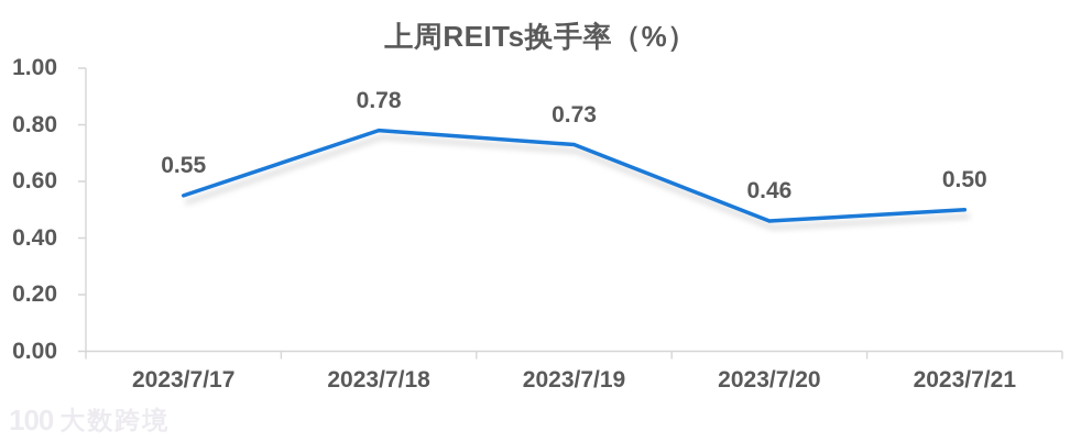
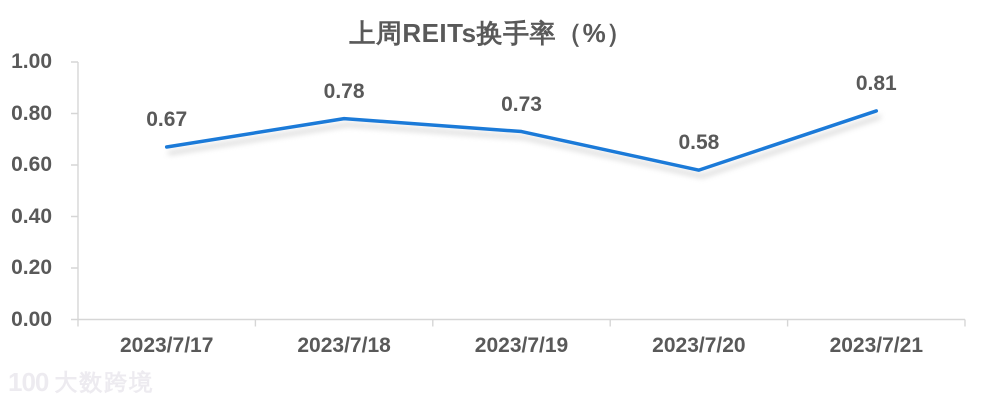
2023/7/17: 0.55 -> 0.67
2023/7/20: 0.46 -> 0.58
2023/7/21: 0.50 -> 0.81
